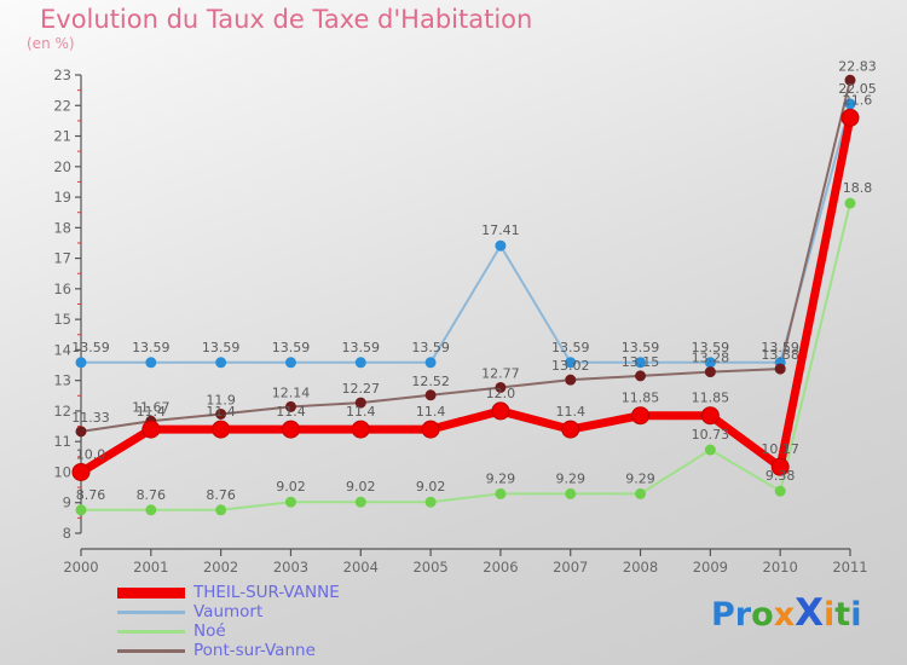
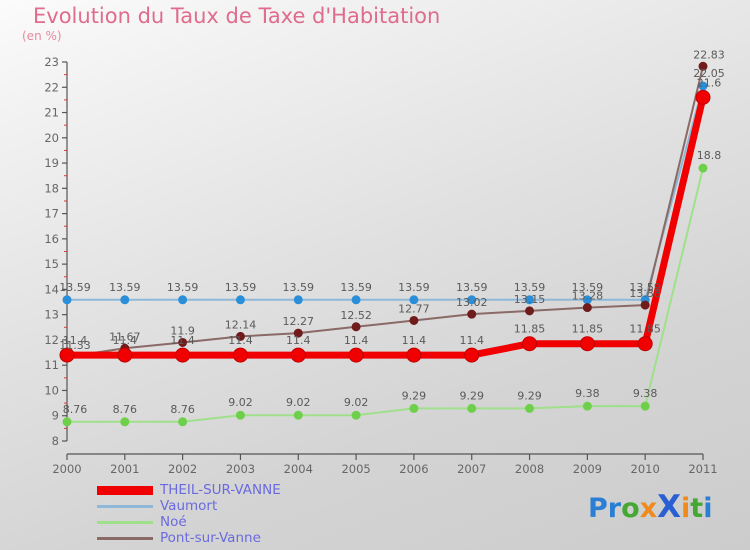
THEIL-SUR-VANNE/2000: 10.0 -> 11.4
THEIL-SUR-VANNE/2006: 12.0 -> 11.4
Vaumort/2006: 17.41 -> 13.59
Noé/2009: 10.73 -> 9.38
THEIL-SUR-VANNE/2010: 10.17 -> 11.85
